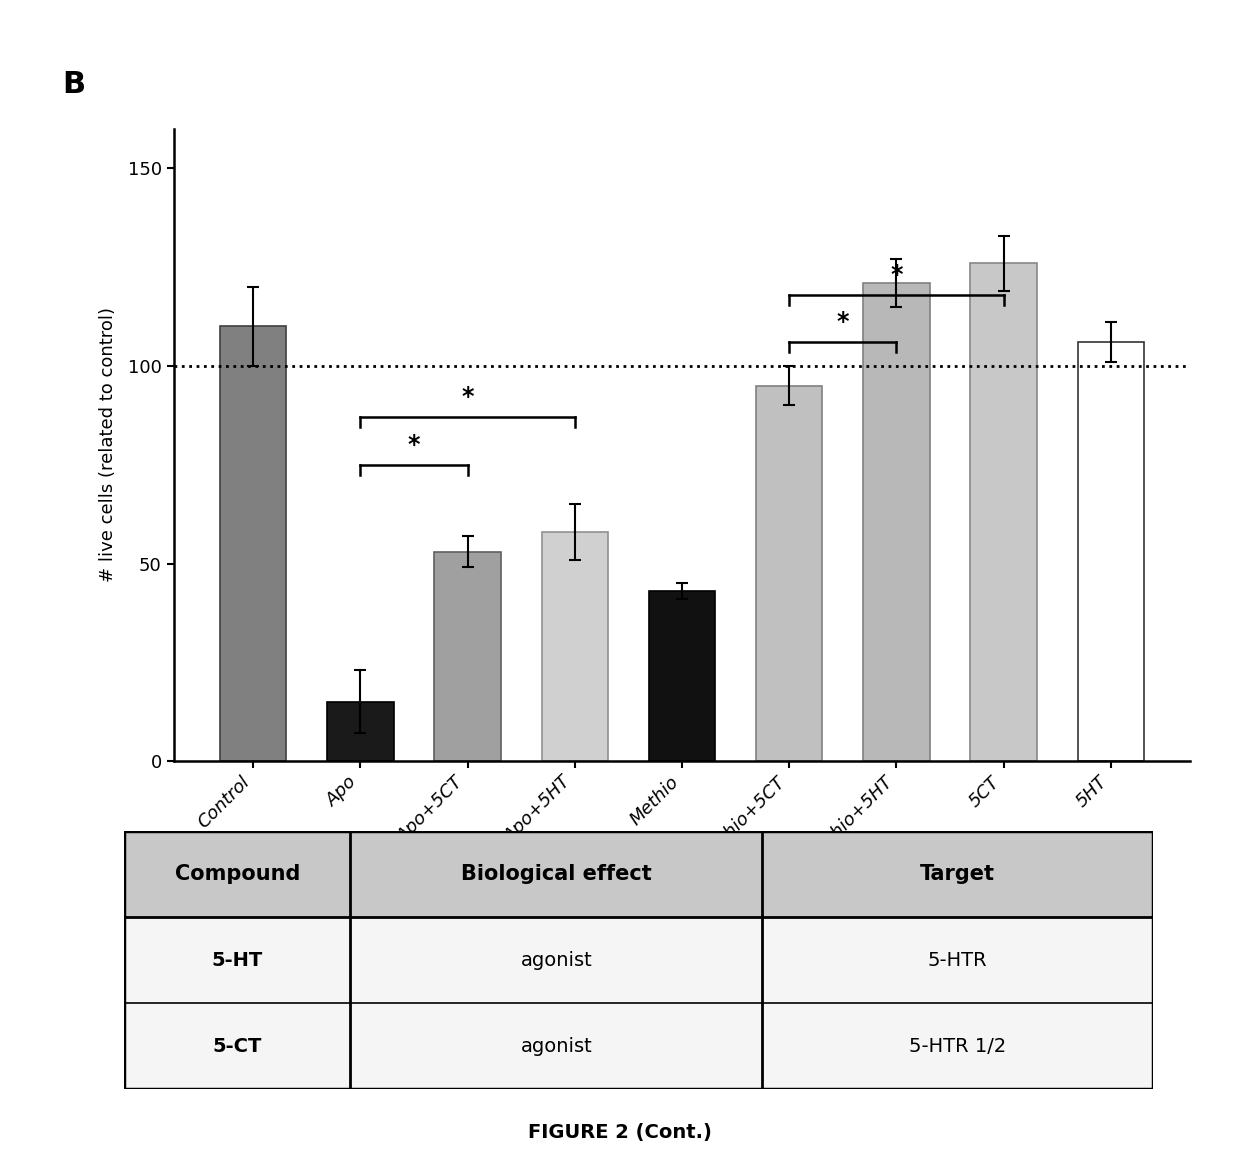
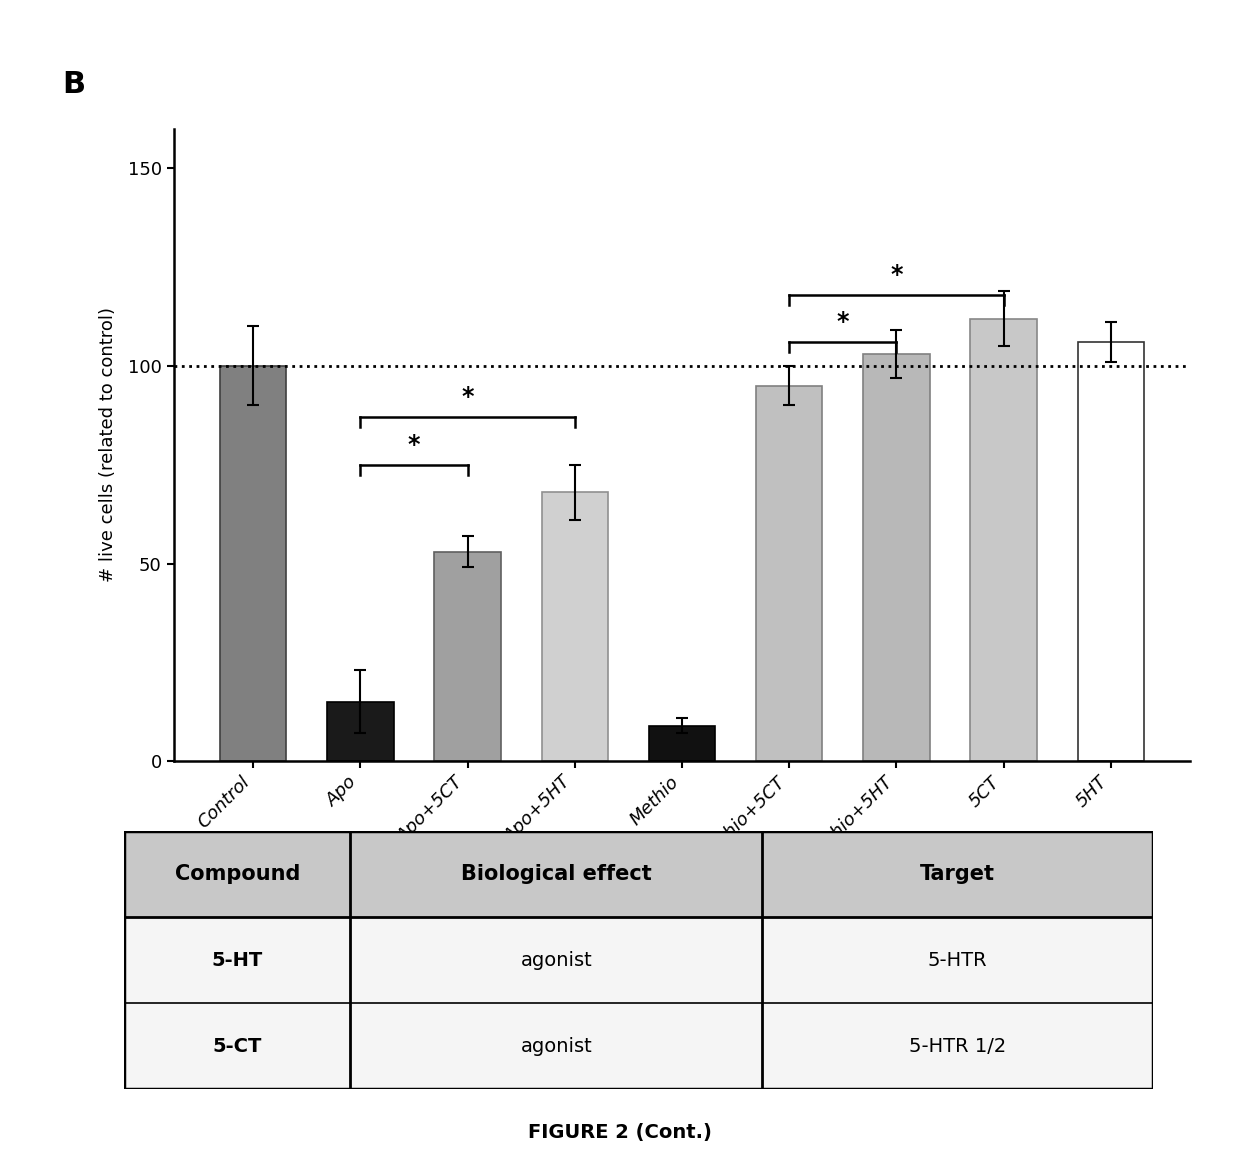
Control: 110 -> 100
Apo+5HT: 58 -> 68
Methio: 43 -> 9
Methio+5HT: 121 -> 103
5CT: 126 -> 112
